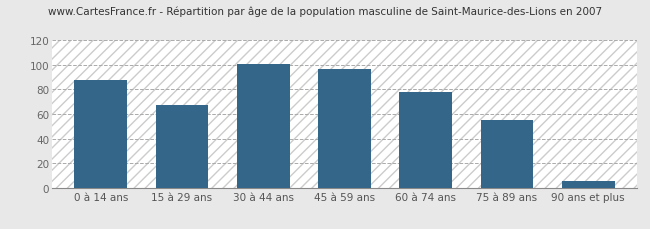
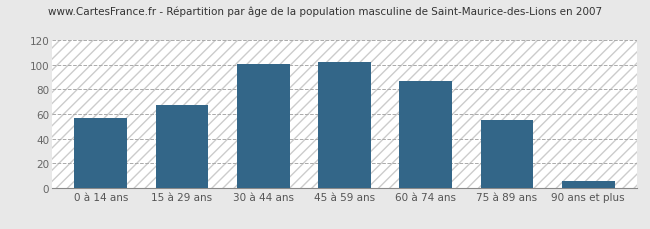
0 à 14 ans: 88 -> 57
45 à 59 ans: 97 -> 102
60 à 74 ans: 78 -> 87
